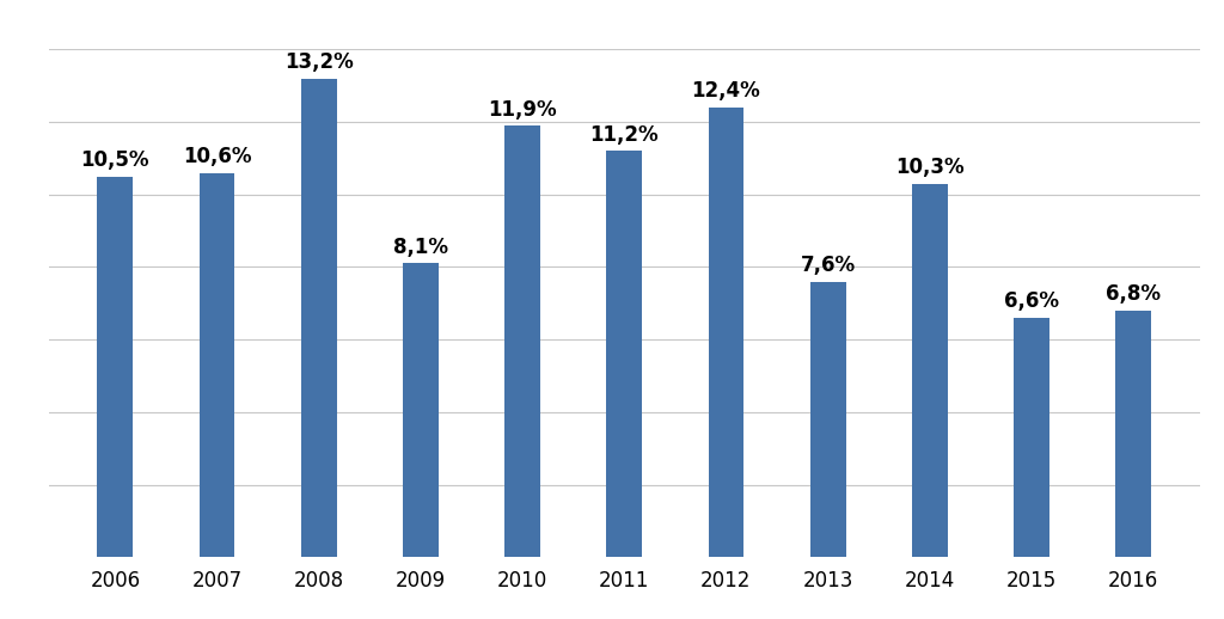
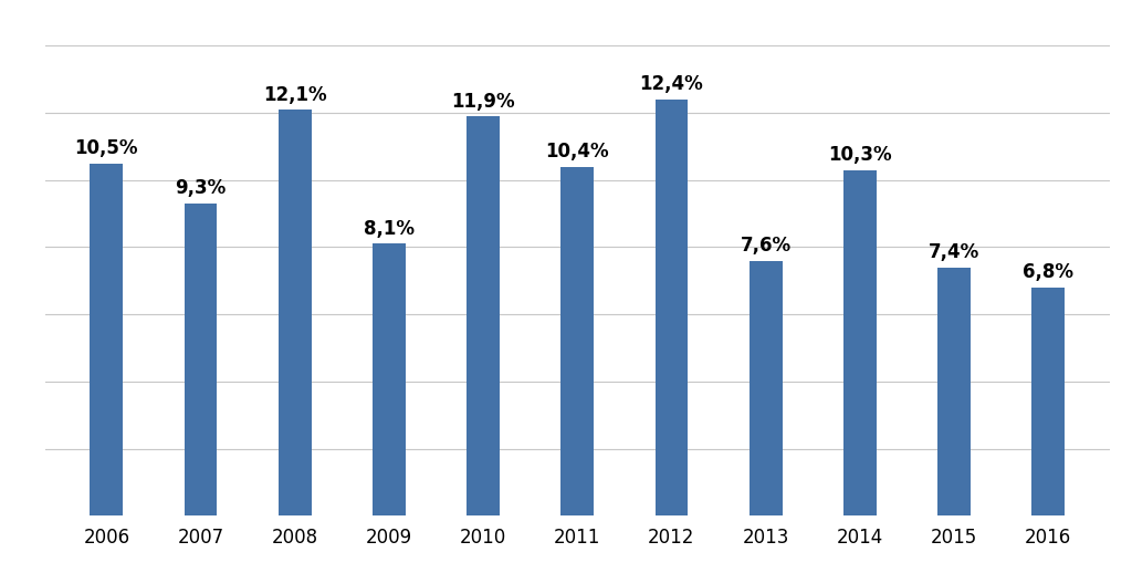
2007: 10,6% -> 9,3%
2008: 13,2% -> 12,1%
2011: 11,2% -> 10,4%
2015: 6,6% -> 7,4%
